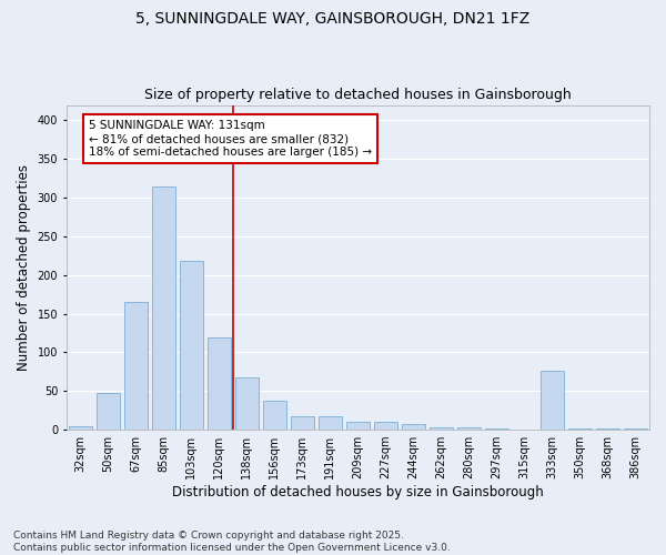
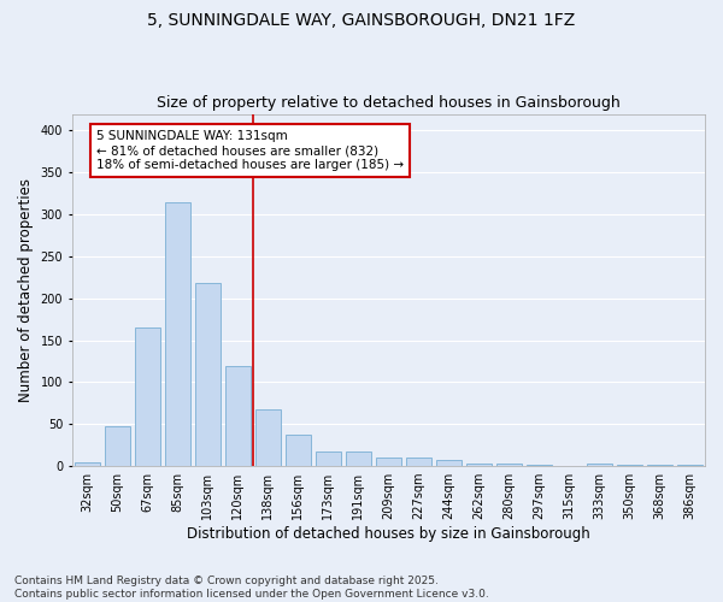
333sqm: 76 -> 3
